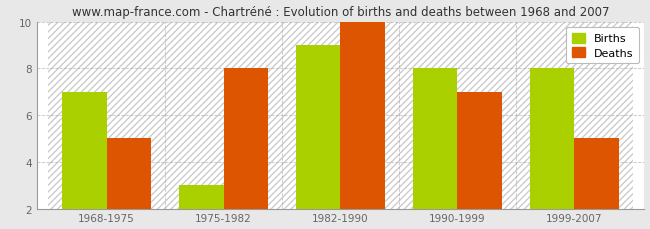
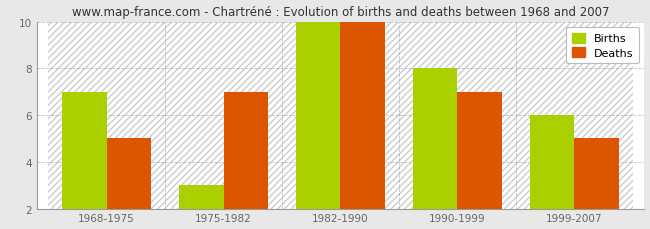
Deaths/1975-1982: 8 -> 7
Births/1982-1990: 9 -> 10
Births/1999-2007: 8 -> 6
